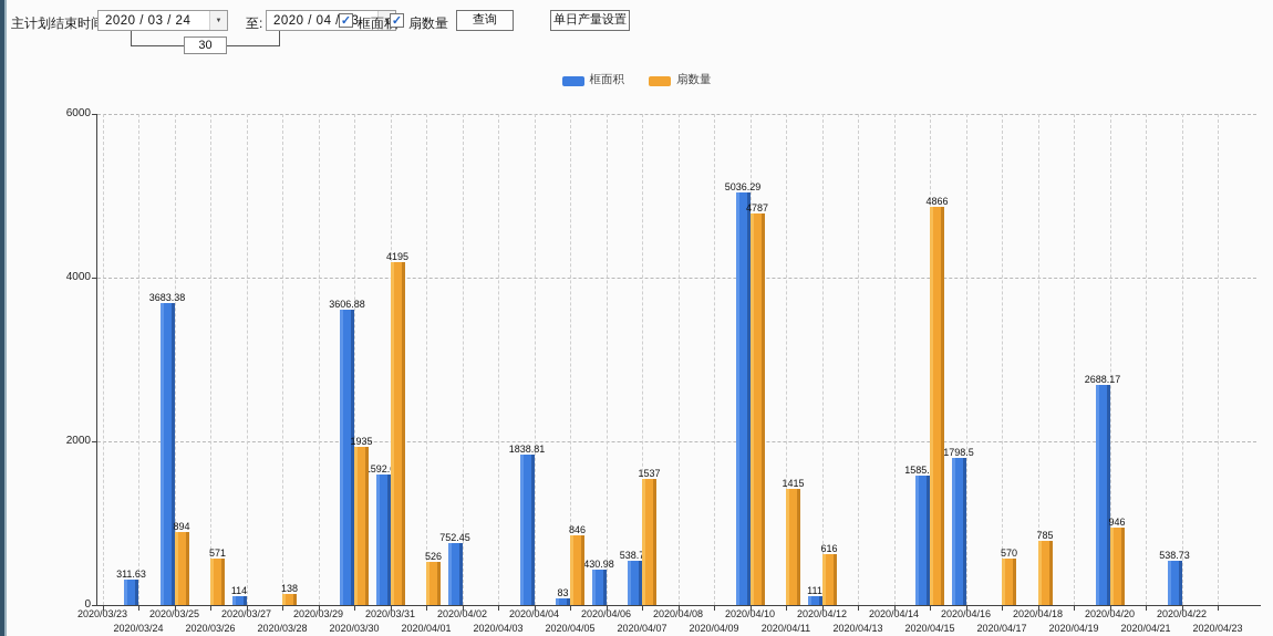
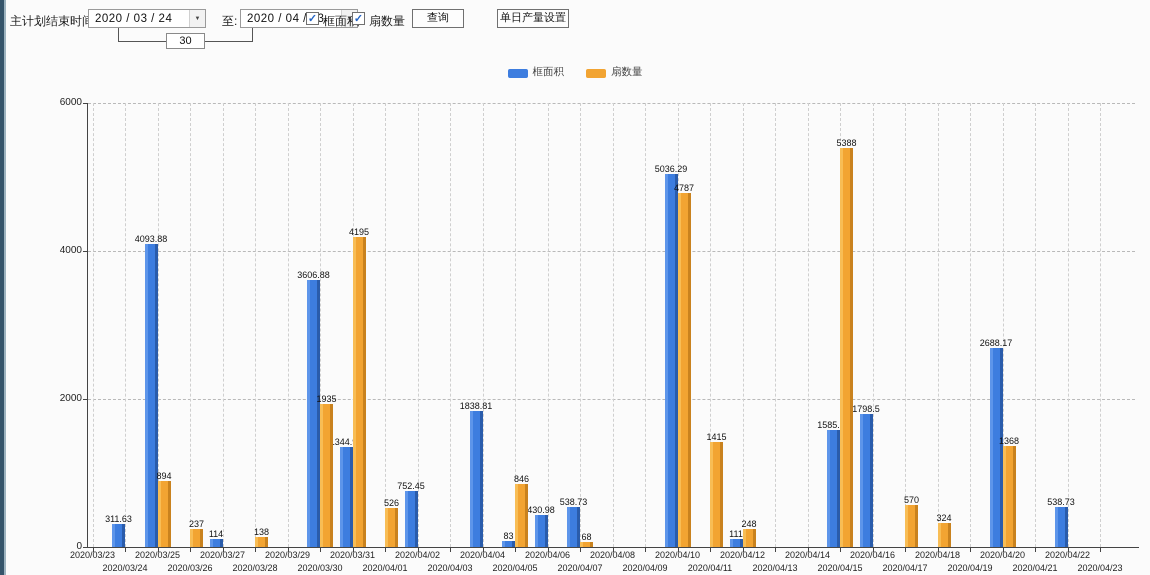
框面积/2020/03/25: 3683.38 -> 4093.88
扇数量/2020/03/26: 571 -> 237
框面积/2020/03/31: 1592.02 -> 1344.95
扇数量/2020/04/07: 1537 -> 68
扇数量/2020/04/12: 616 -> 248
扇数量/2020/04/15: 4866 -> 5388
扇数量/2020/04/18: 785 -> 324
扇数量/2020/04/20: 946 -> 1368
